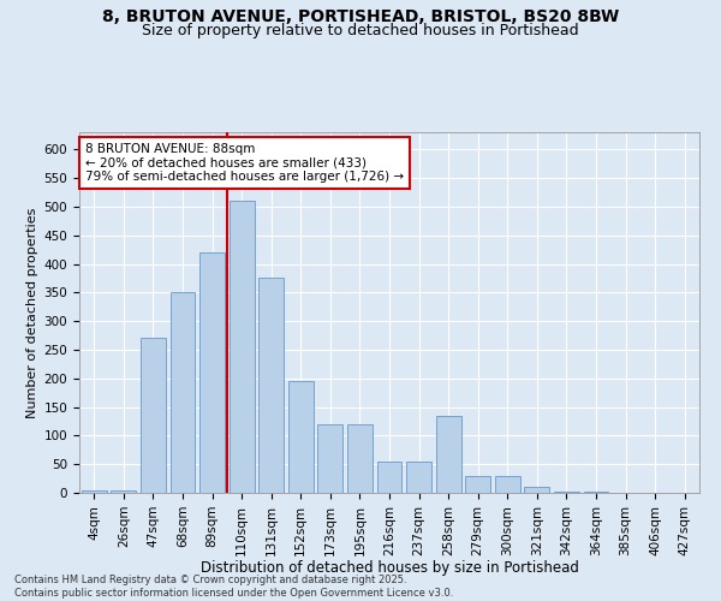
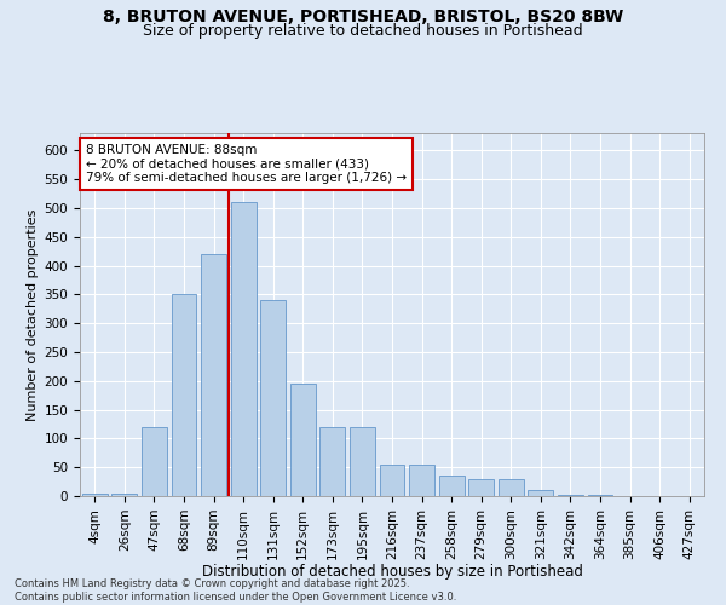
47sqm: 270 -> 120
131sqm: 375 -> 340
258sqm: 135 -> 35
